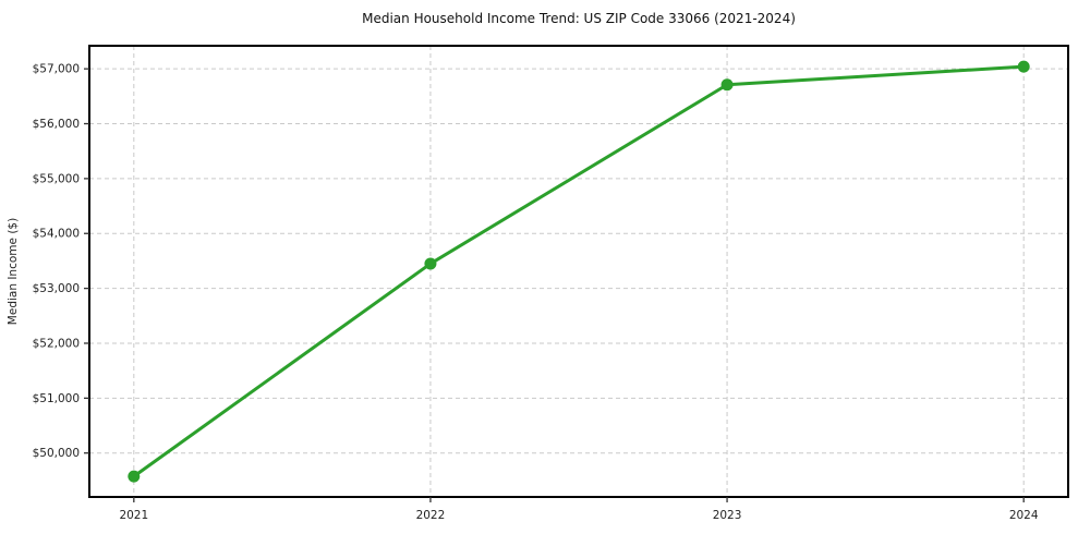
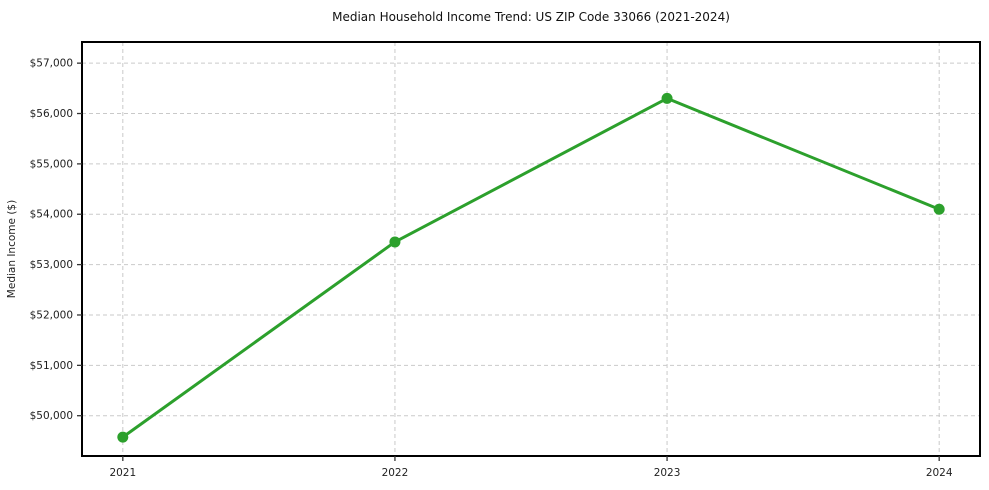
2023: $56700 -> $56300
2024: $57000 -> $54100
